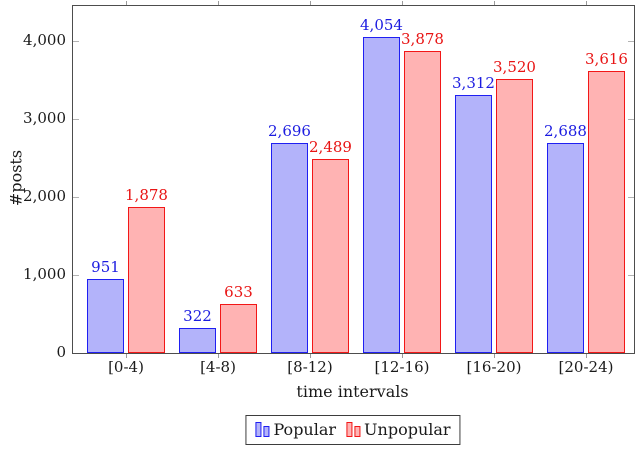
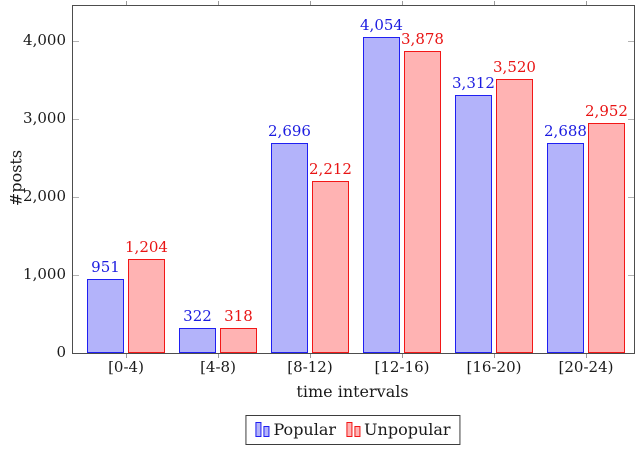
Unpopular/[0-4): 1,878 -> 1,204
Unpopular/[4-8): 633 -> 318
Unpopular/[8-12): 2,489 -> 2,212
Unpopular/[20-24): 3,616 -> 2,952
